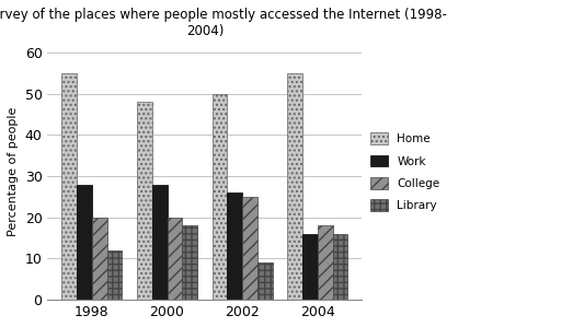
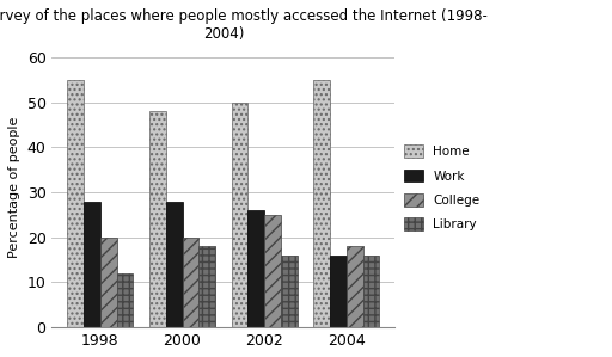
Library/2002: 9 -> 16
